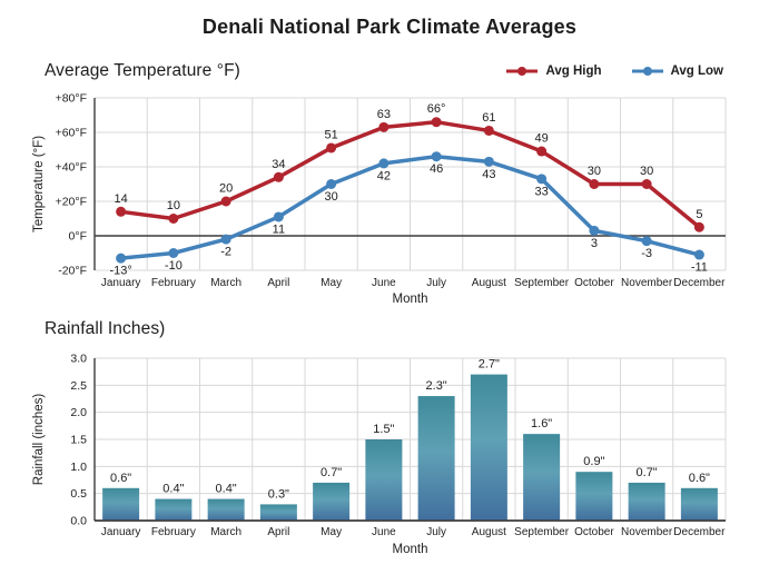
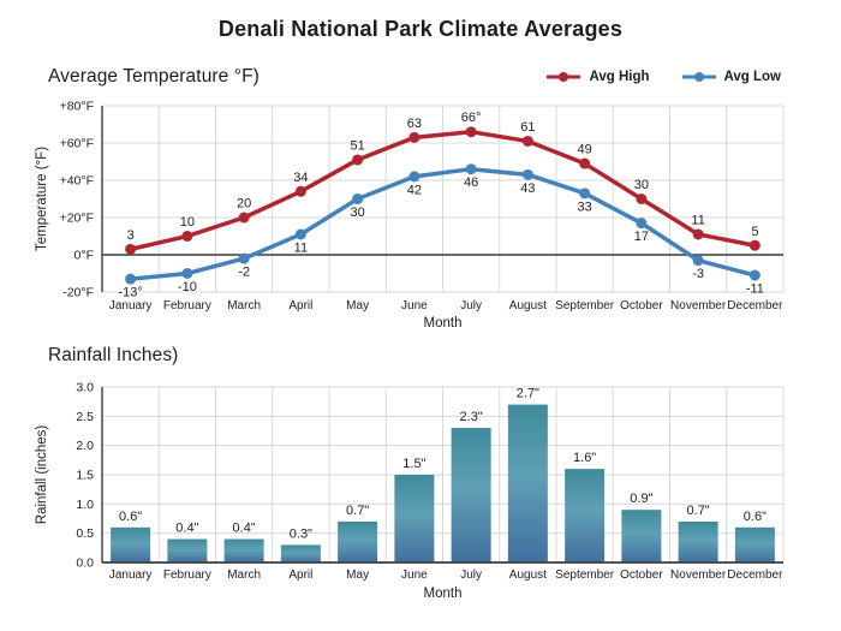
Average Temperature °F)/Avg High/January: 14 -> 3
Average Temperature °F)/Avg Low/October: 3 -> 17
Average Temperature °F)/Avg High/November: 30 -> 11
